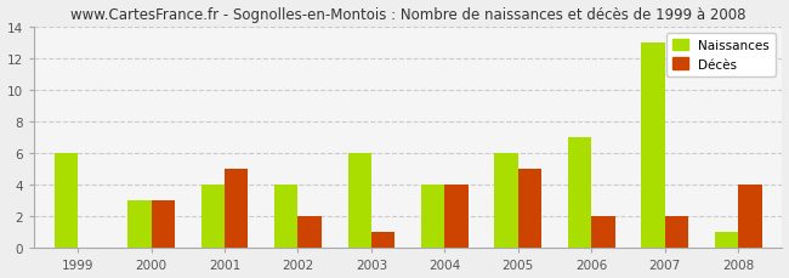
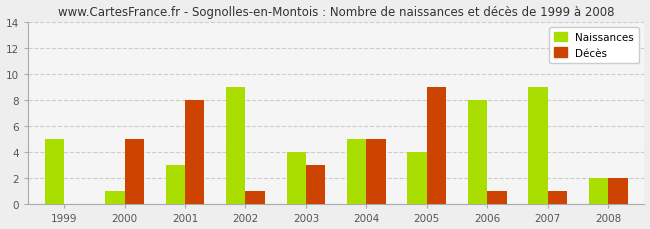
Naissances/1999: 6 -> 5
Naissances/2000: 3 -> 1
Décès/2000: 3 -> 5
Naissances/2001: 4 -> 3
Décès/2001: 5 -> 8
Naissances/2002: 4 -> 9
Décès/2002: 2 -> 1
Naissances/2003: 6 -> 4
Décès/2003: 1 -> 3
Naissances/2004: 4 -> 5
Décès/2004: 4 -> 5
Naissances/2005: 6 -> 4
Décès/2005: 5 -> 9
Naissances/2006: 7 -> 8
Décès/2006: 2 -> 1
Naissances/2007: 13 -> 9
Décès/2007: 2 -> 1
Naissances/2008: 1 -> 2
Décès/2008: 4 -> 2
